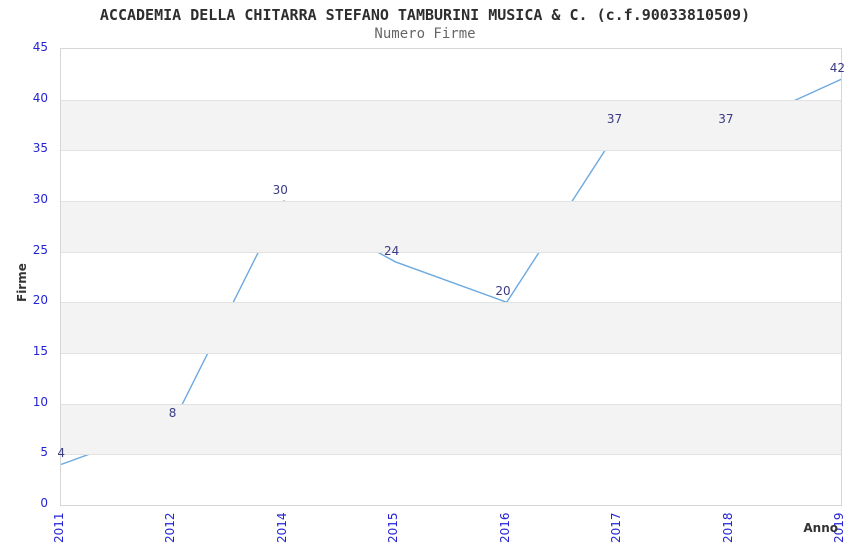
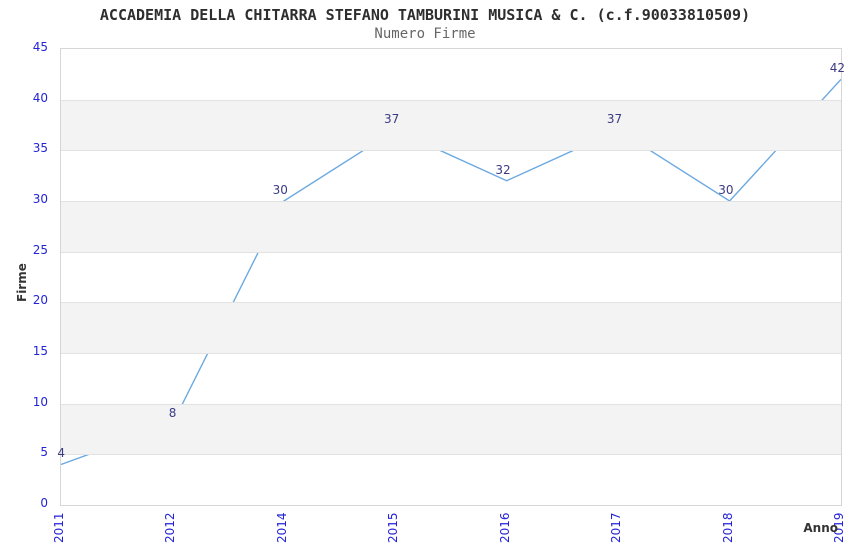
2015: 24 -> 37
2016: 20 -> 32
2018: 37 -> 30
